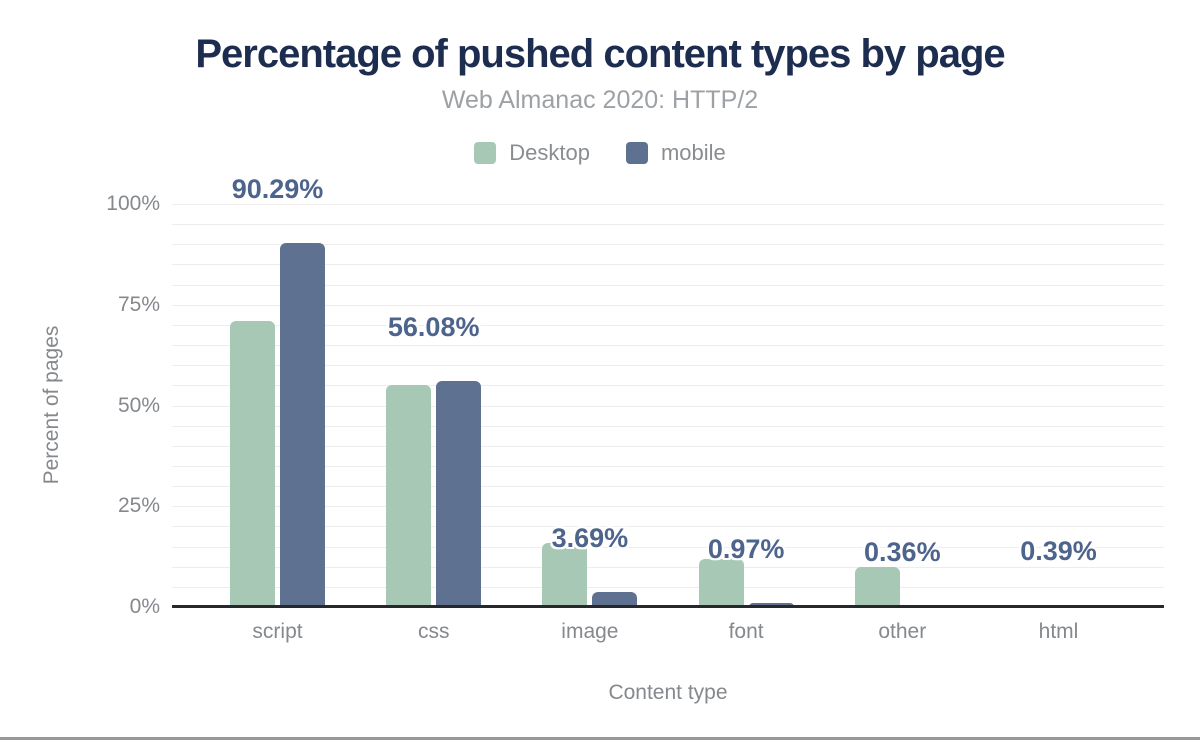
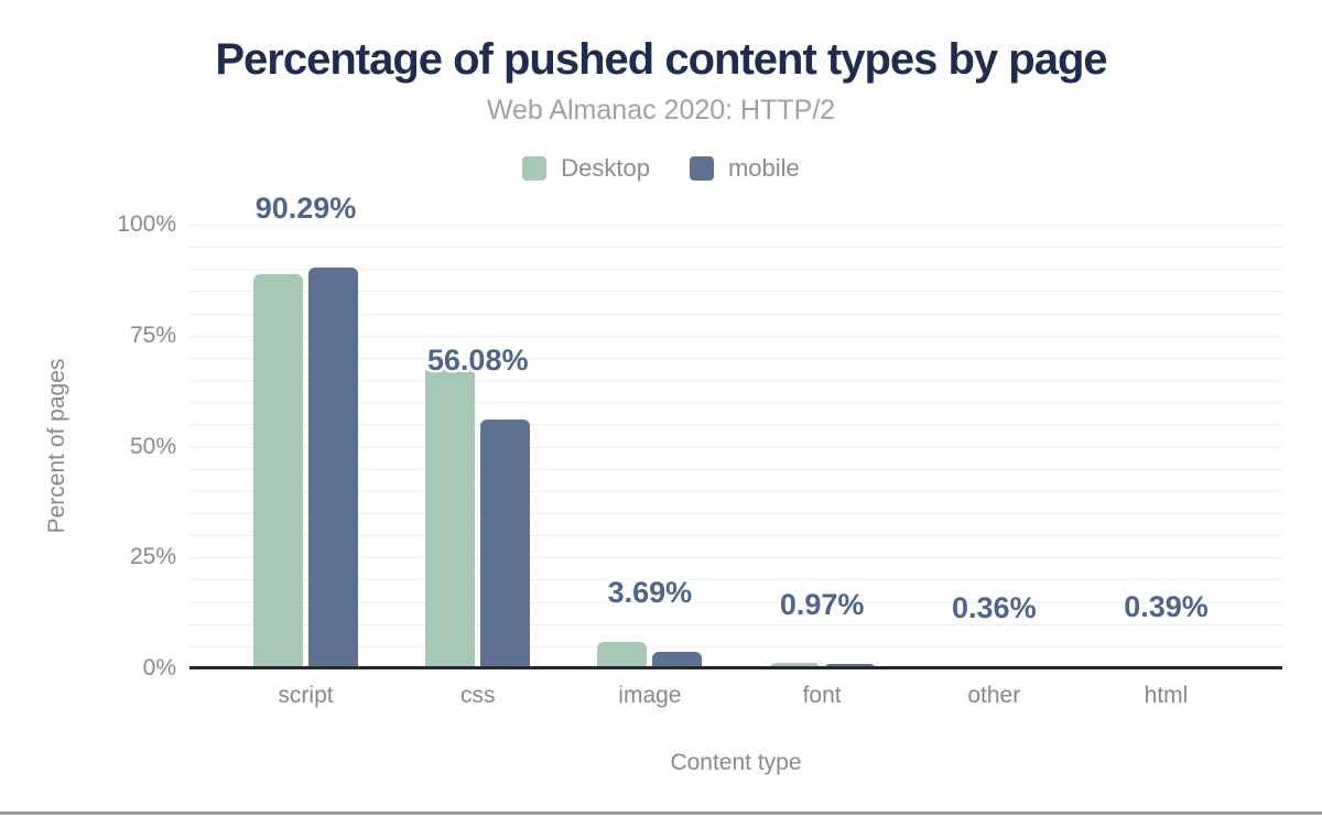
Desktop/script: 71% -> 89%
Desktop/css: 55% -> 68%
Desktop/image: 16% -> 6%
Desktop/font: 12% -> 1%
Desktop/other: 10% -> 1%
